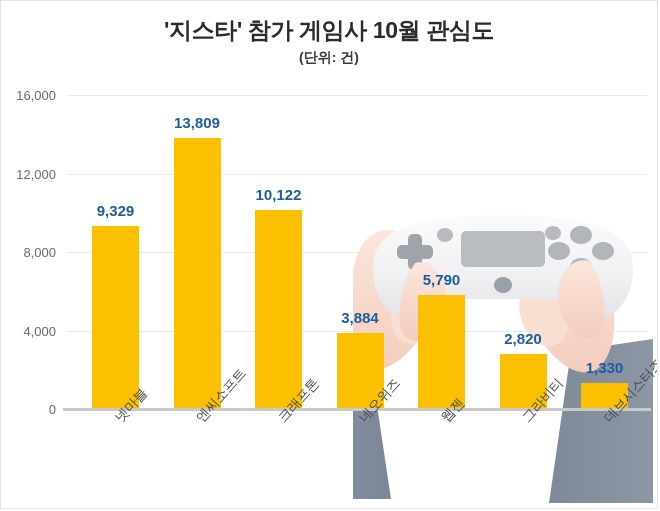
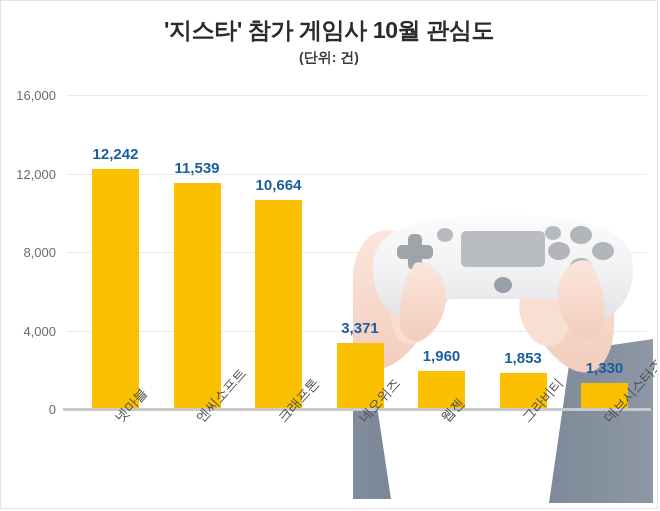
넷마블: 9,329 -> 12,242
엔씨소프트: 13,809 -> 11,539
크래프톤: 10,122 -> 10,664
네오위즈: 3,884 -> 3,371
웹젠: 5,790 -> 1,960
그라비티: 2,820 -> 1,853
